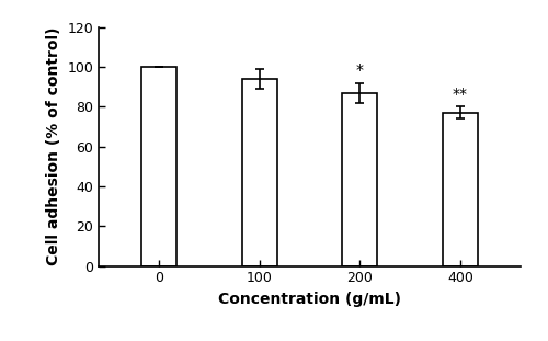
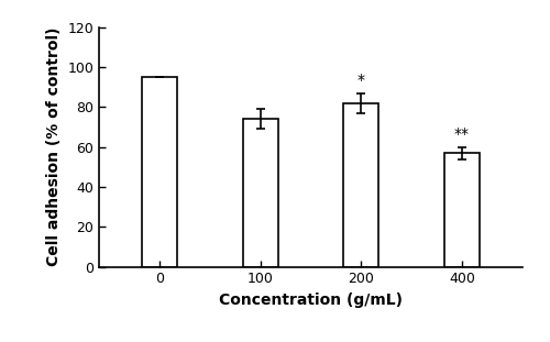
0: 100 -> 95
100: 94 -> 74
200: 87 -> 82
400: 77 -> 57
